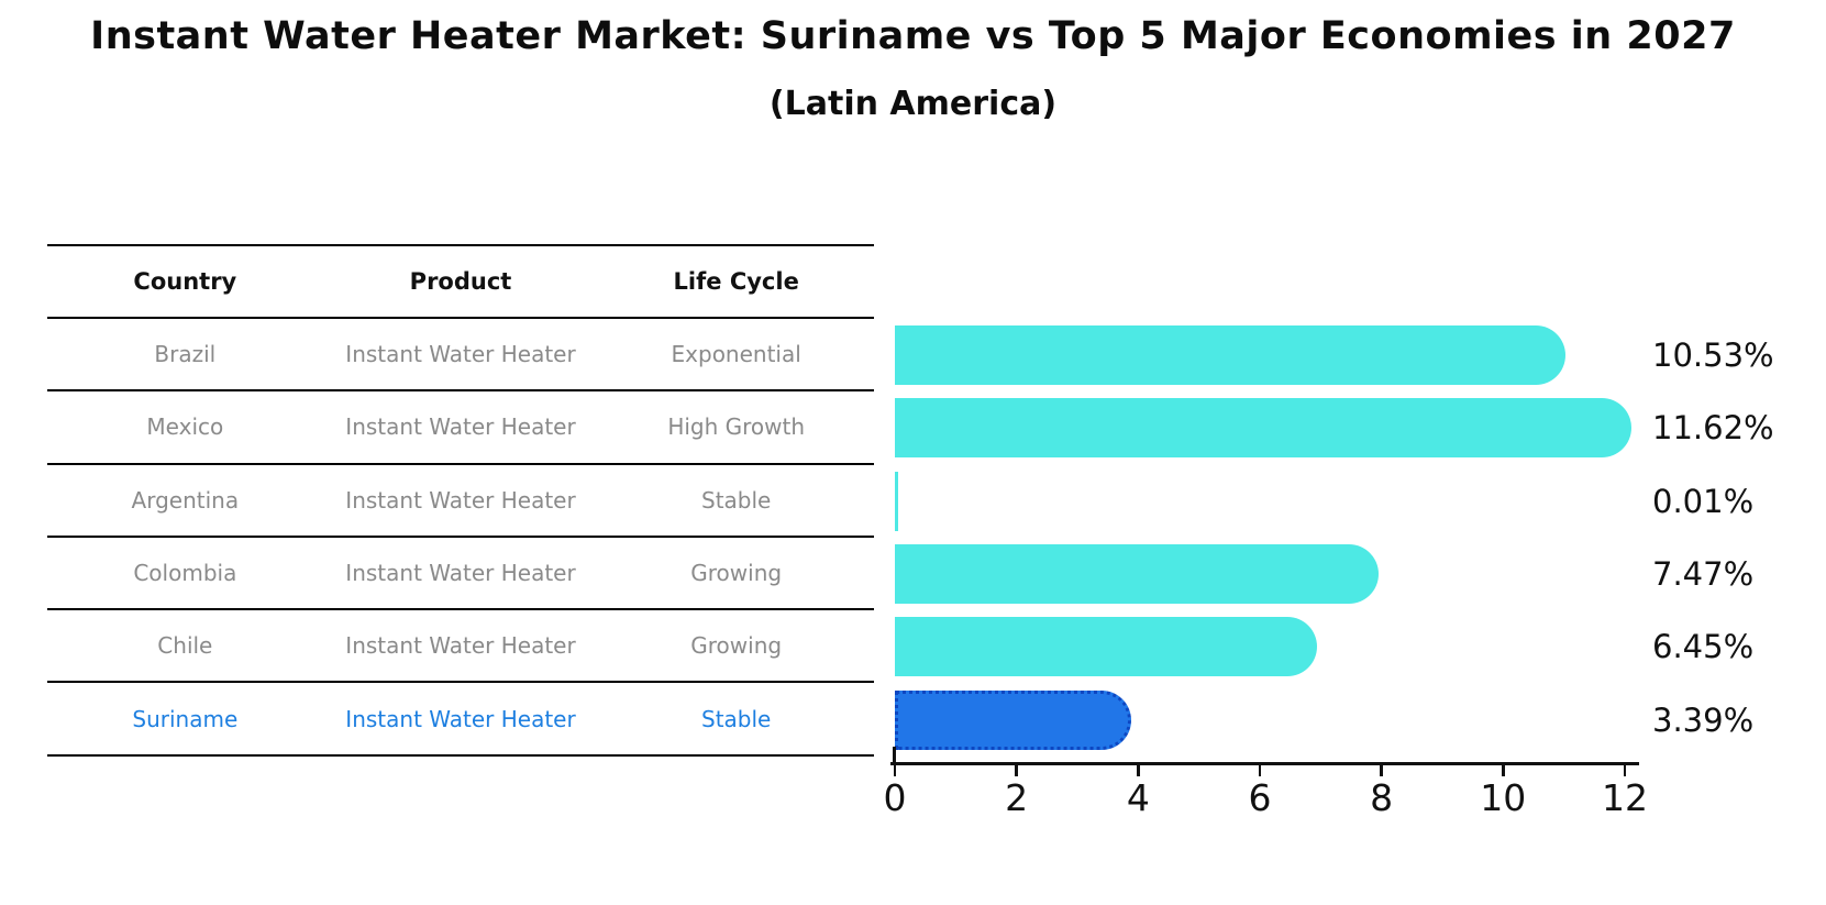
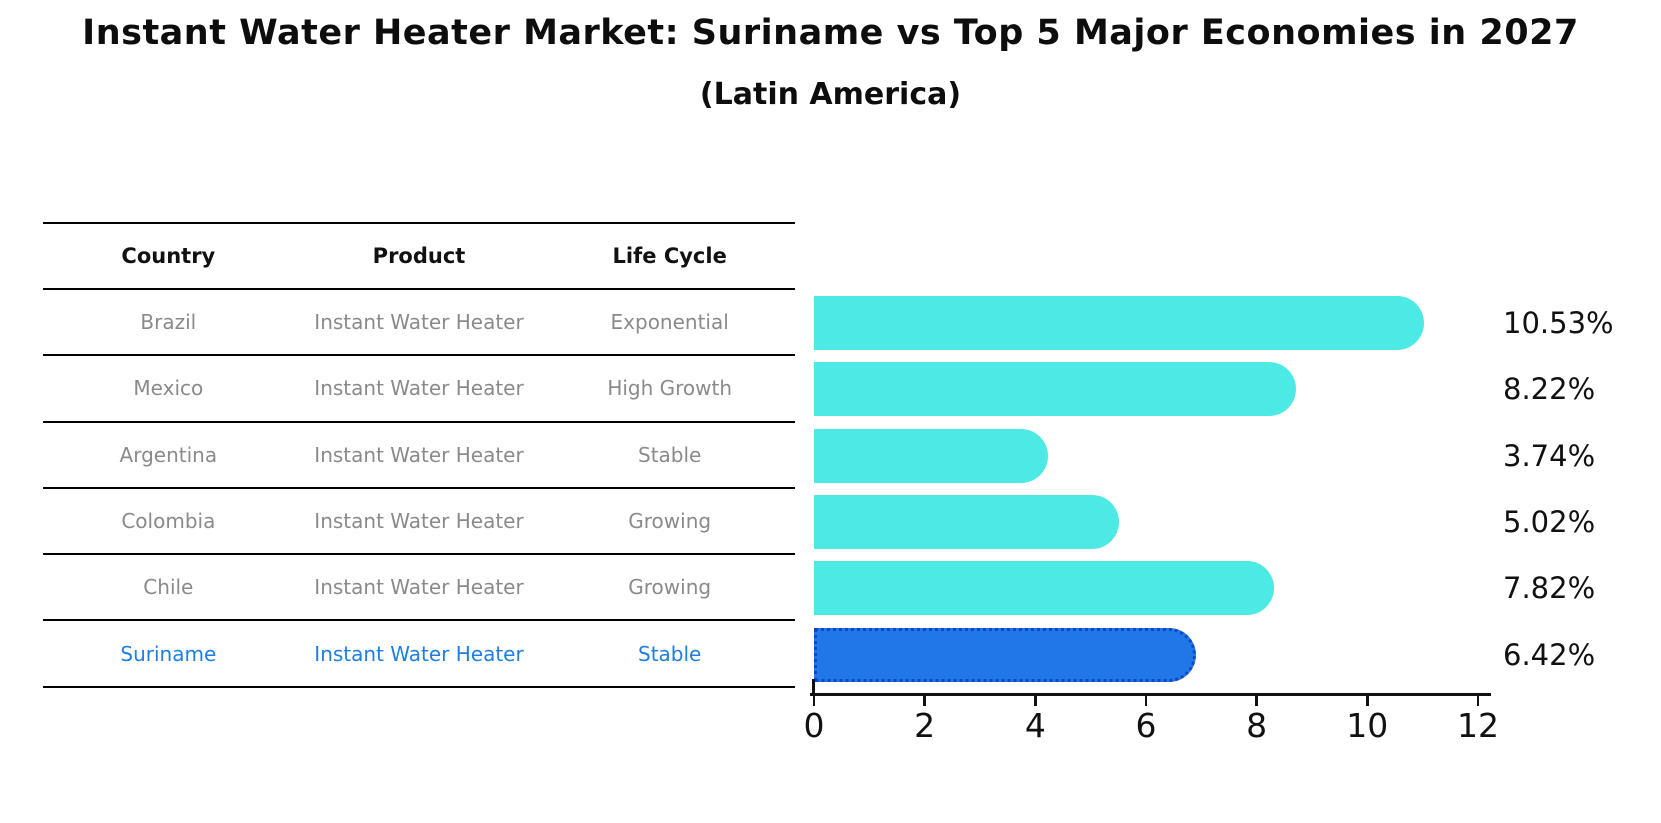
Mexico: 11.62% -> 8.22%
Argentina: 0.01% -> 3.74%
Colombia: 7.47% -> 5.02%
Chile: 6.45% -> 7.82%
Suriname: 3.39% -> 6.42%
